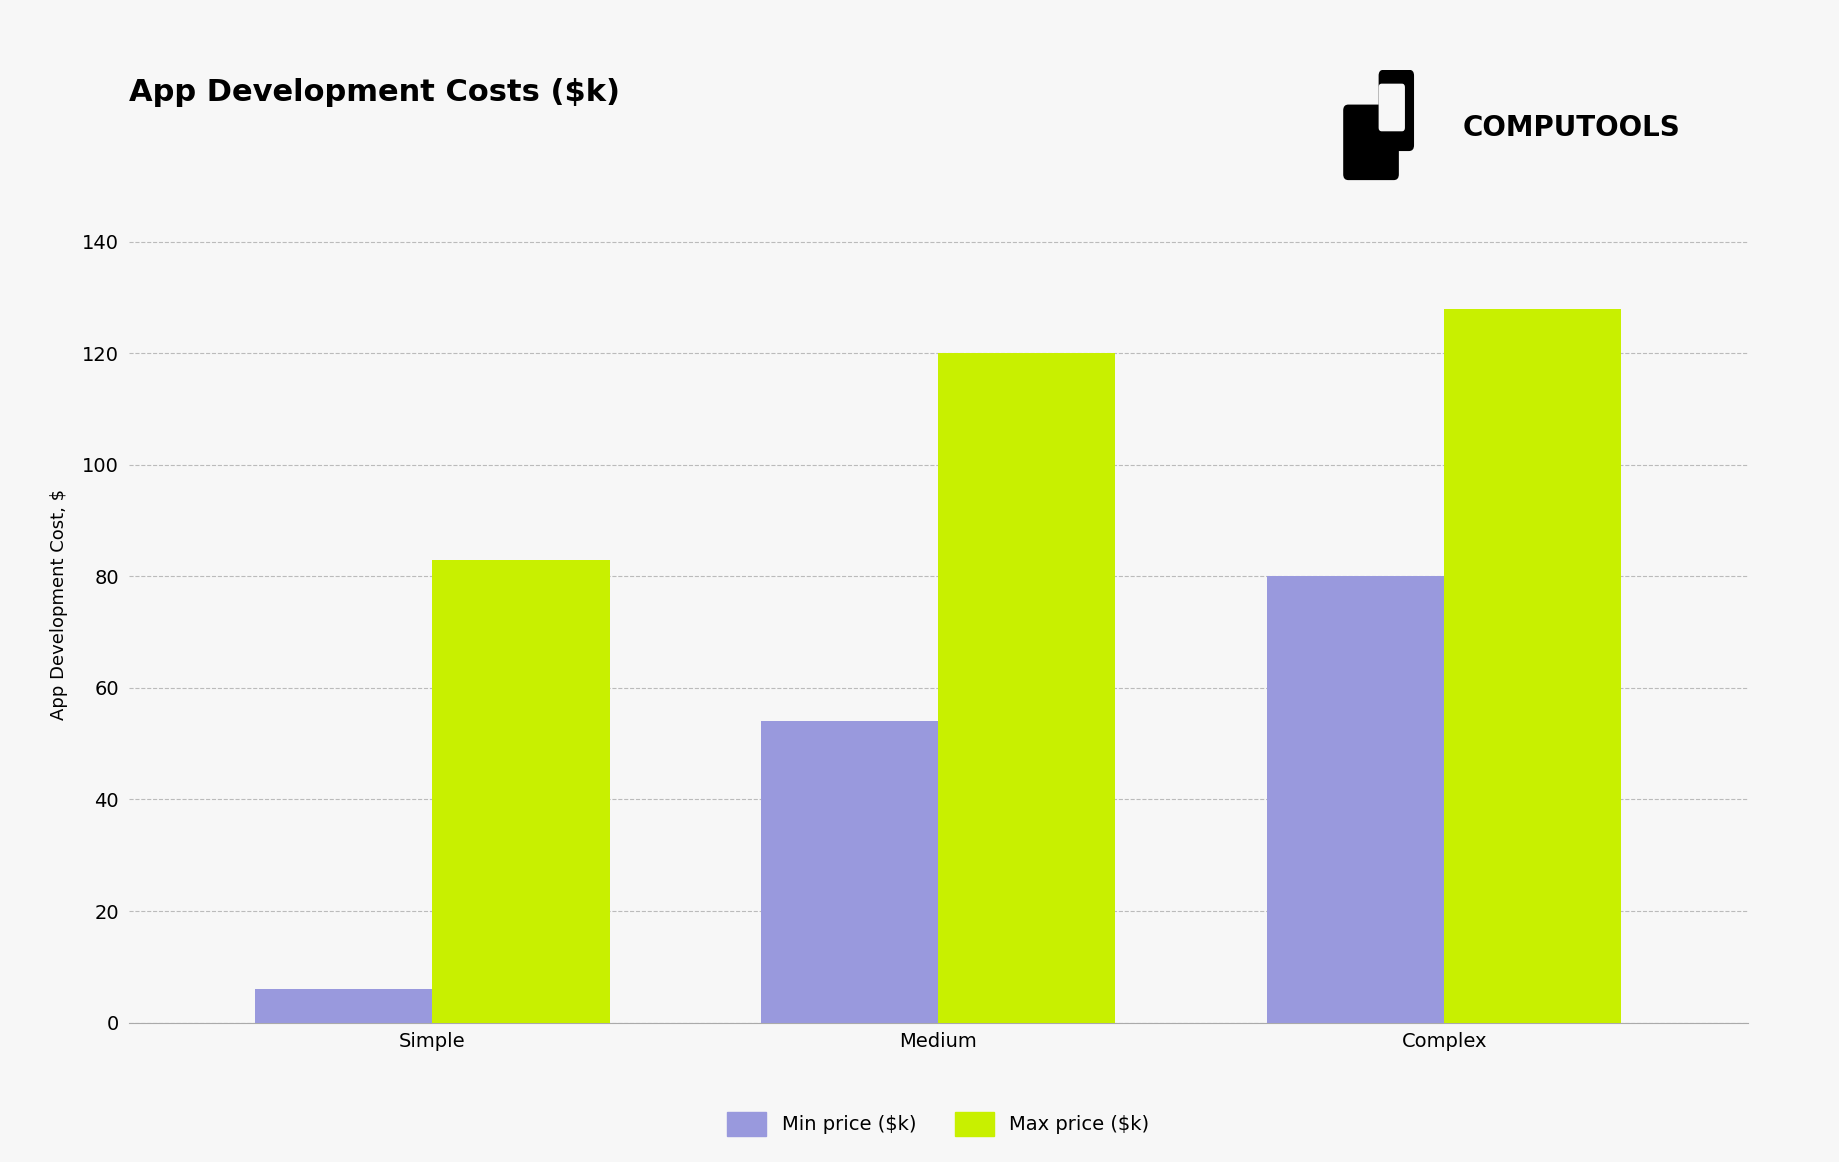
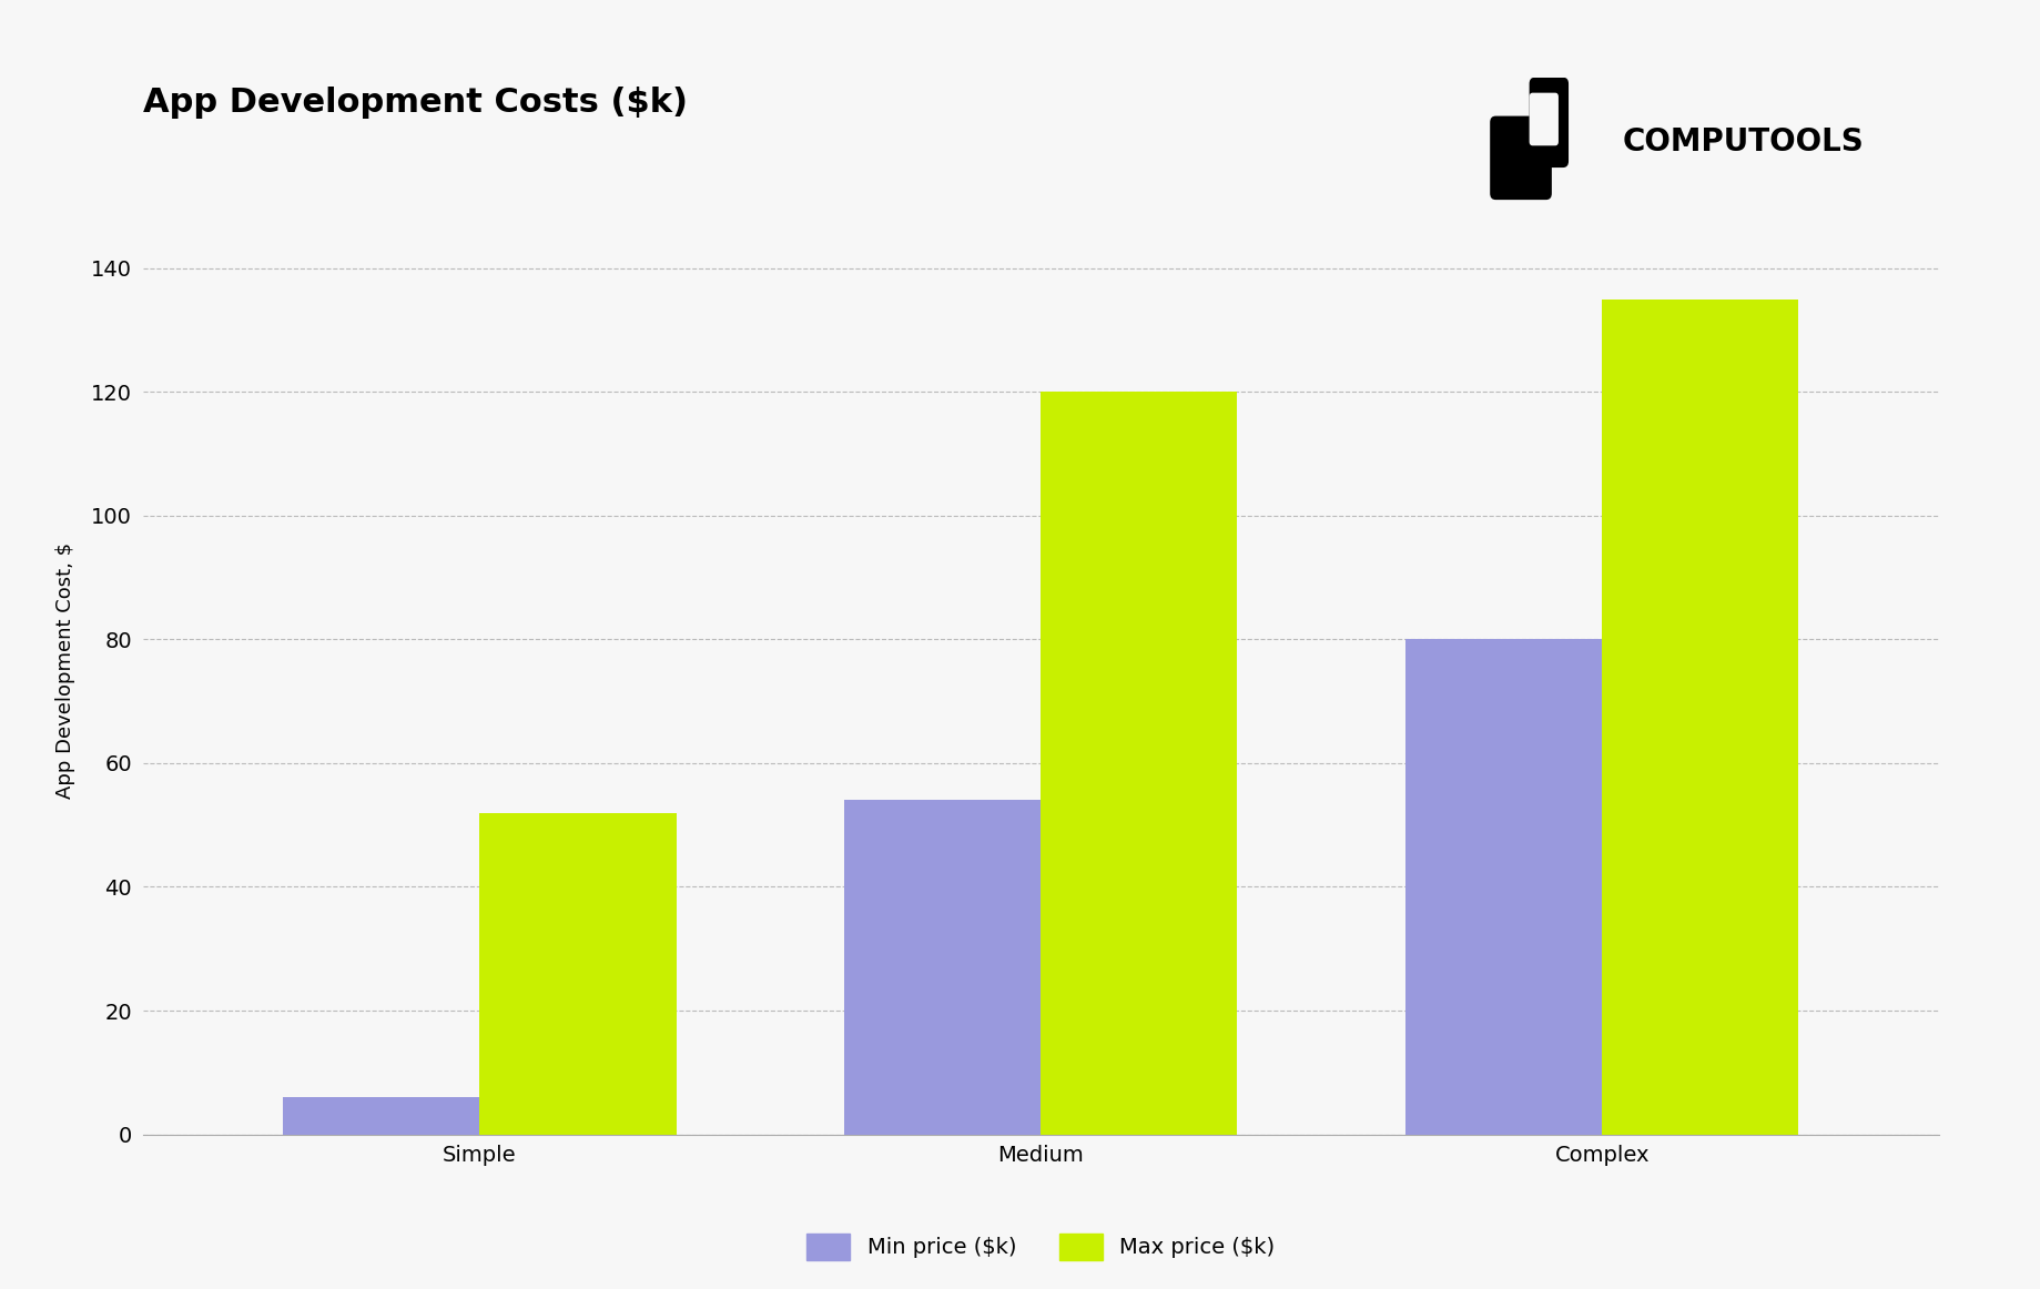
Max price ($k)/Simple: 83 -> 52
Max price ($k)/Complex: 128 -> 135
